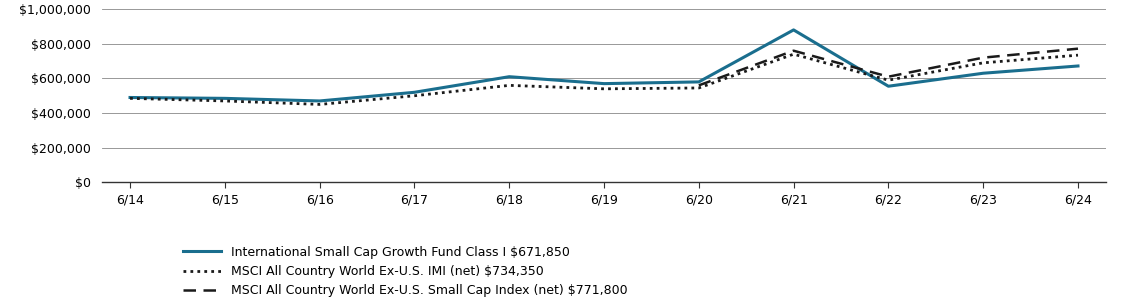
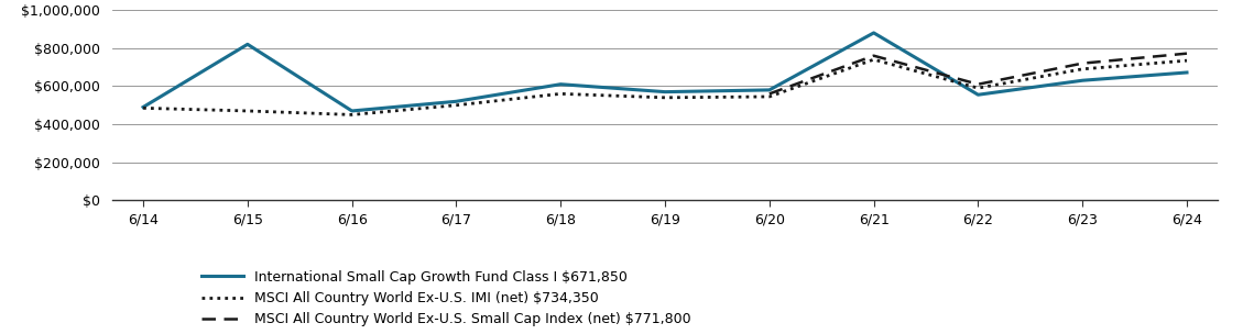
International Small Cap Growth Fund Class I $671,850/6/15: $480,000 -> $820,000
